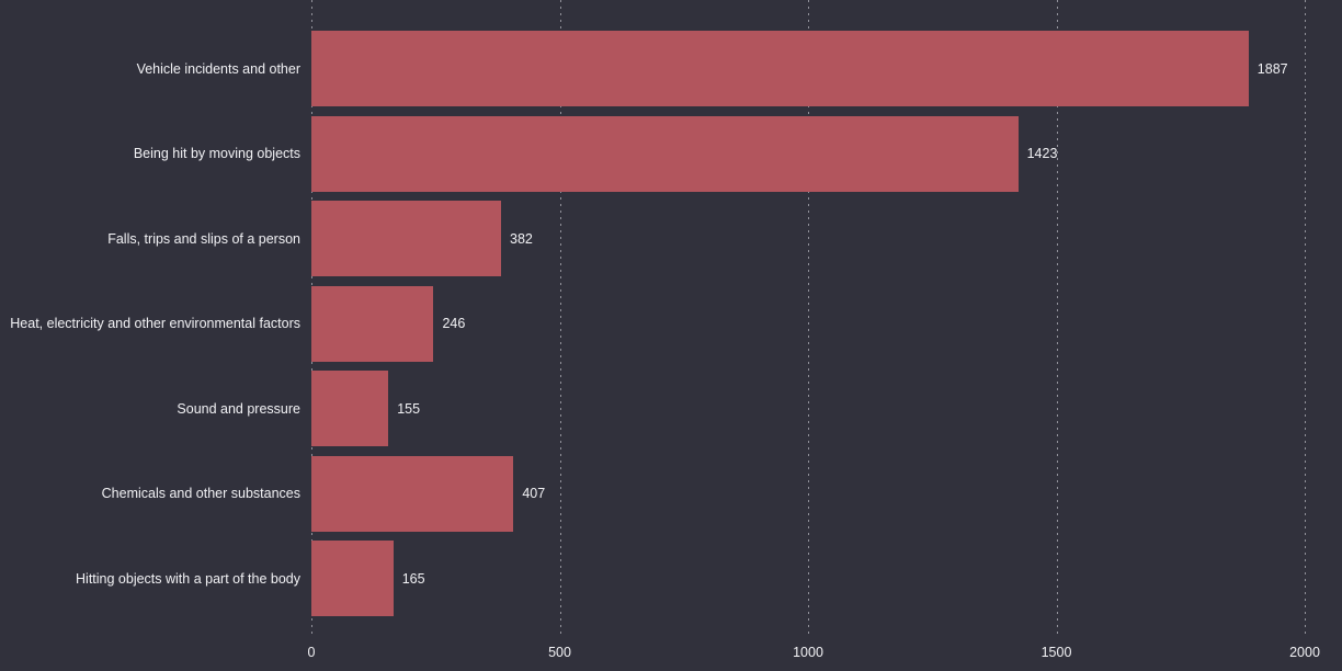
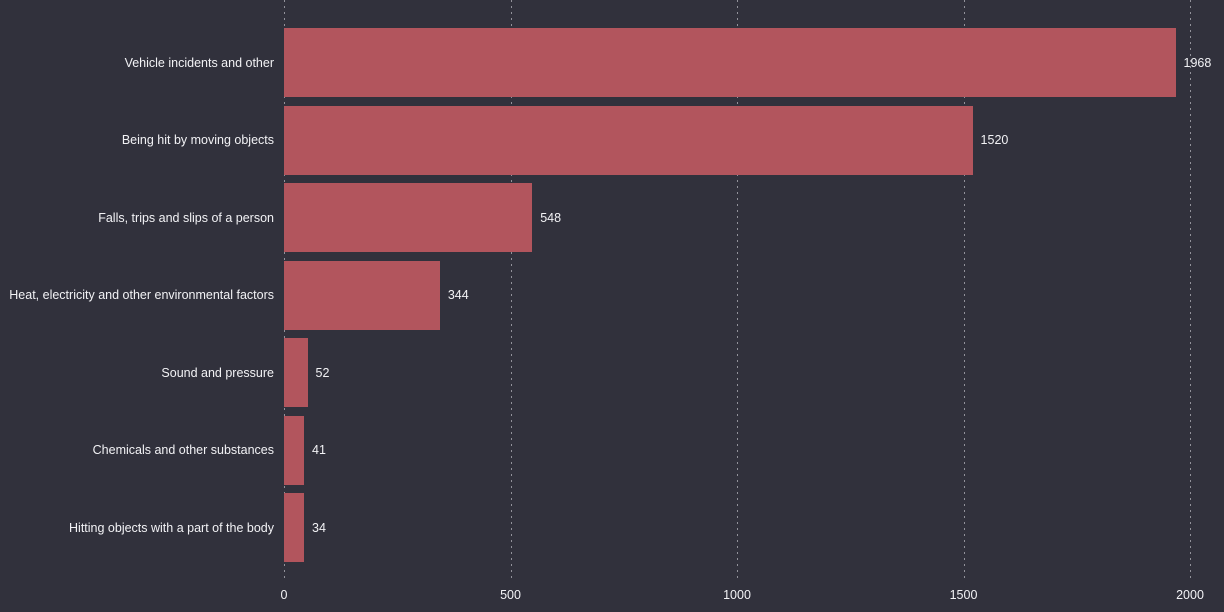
Vehicle incidents and other: 1887 -> 1968
Being hit by moving objects: 1423 -> 1520
Falls, trips and slips of a person: 382 -> 548
Heat, electricity and other environmental factors: 246 -> 344
Sound and pressure: 155 -> 52
Chemicals and other substances: 407 -> 41
Hitting objects with a part of the body: 165 -> 34
